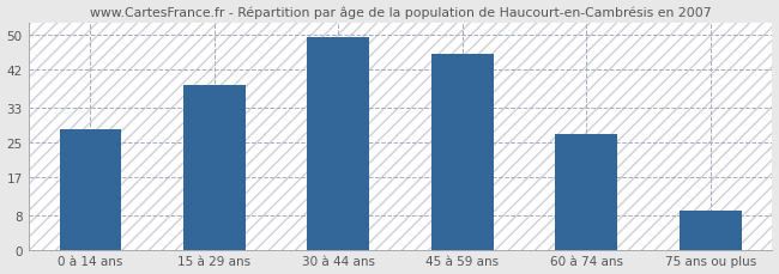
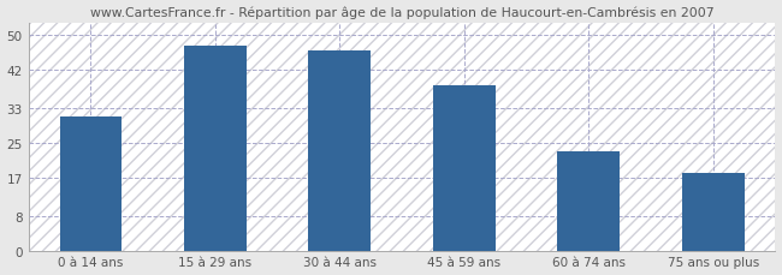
0 à 14 ans: 28.0 -> 31.0
15 à 29 ans: 38.5 -> 47.5
30 à 44 ans: 49.5 -> 46.5
45 à 59 ans: 45.5 -> 38.5
60 à 74 ans: 27.0 -> 23.0
75 ans ou plus: 9.0 -> 18.0
